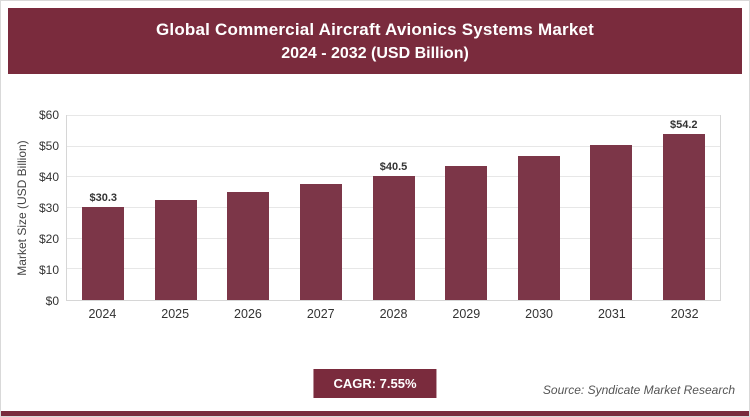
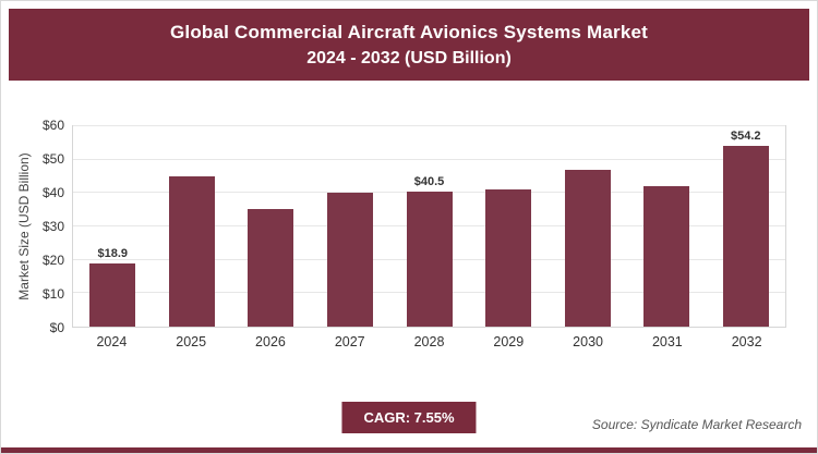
2024: $30.3 -> $18.9
2025: $33 -> $45
2027: $38 -> $40
2029: $44 -> $41
2031: $50 -> $42
